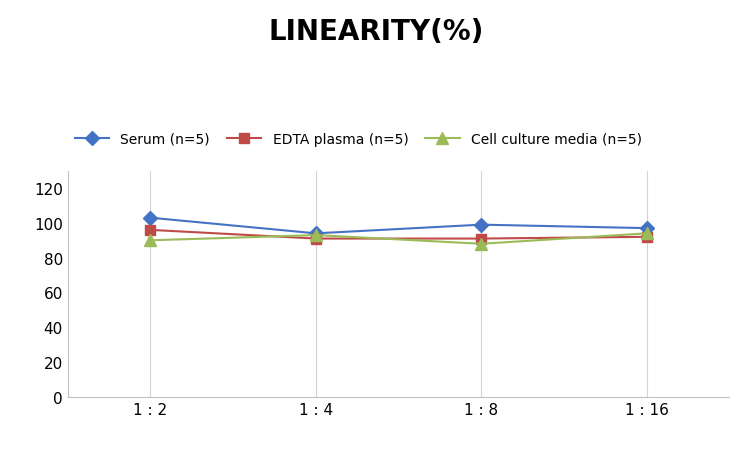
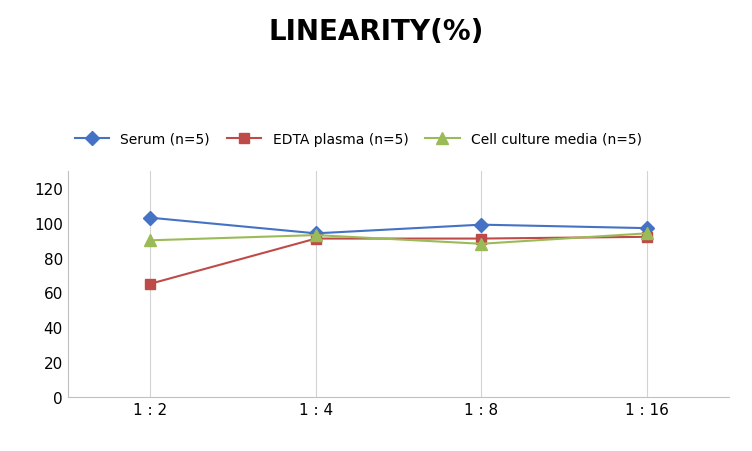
EDTA plasma (n=5)/1 : 2: 96 -> 65
